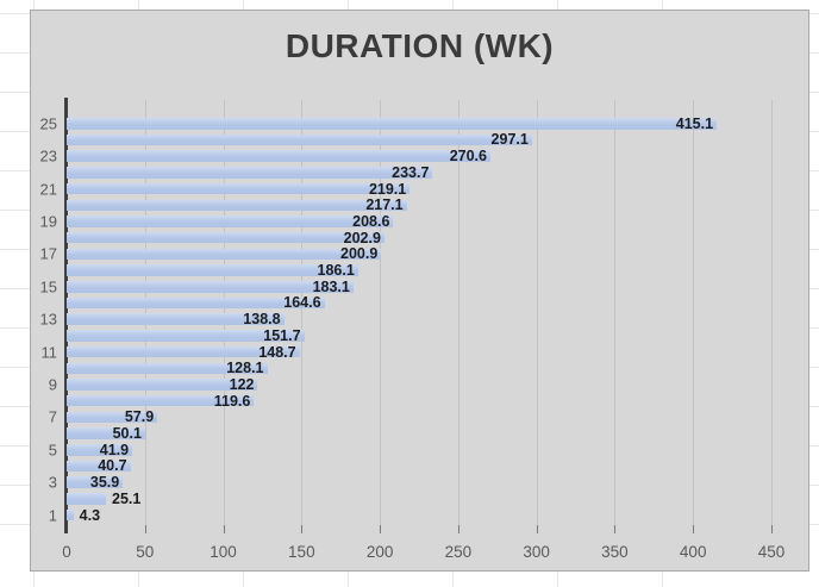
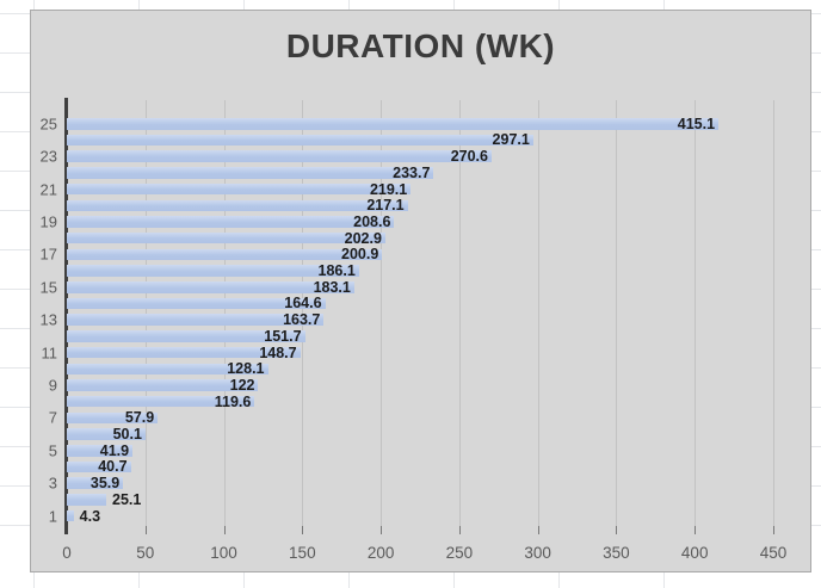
13: 138.8 -> 163.7
